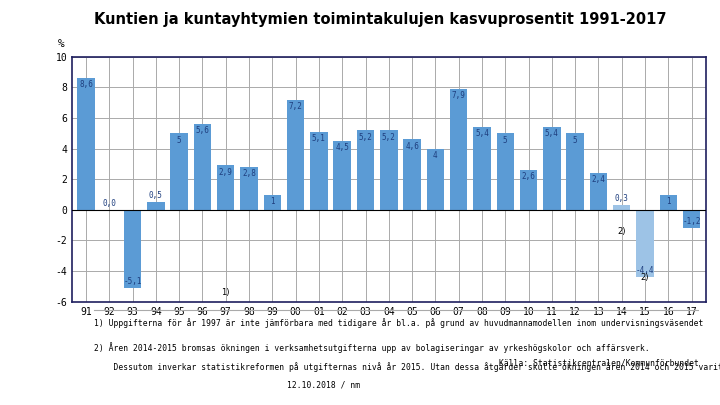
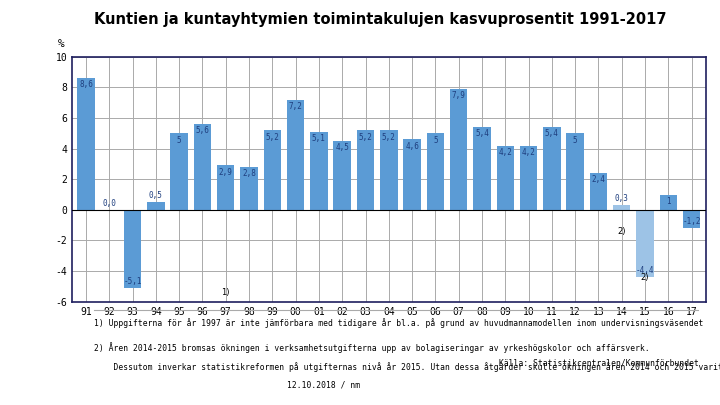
99: 1 -> 5,2
06: 4 -> 5
09: 5 -> 4,2
10: 2,6 -> 4,2
